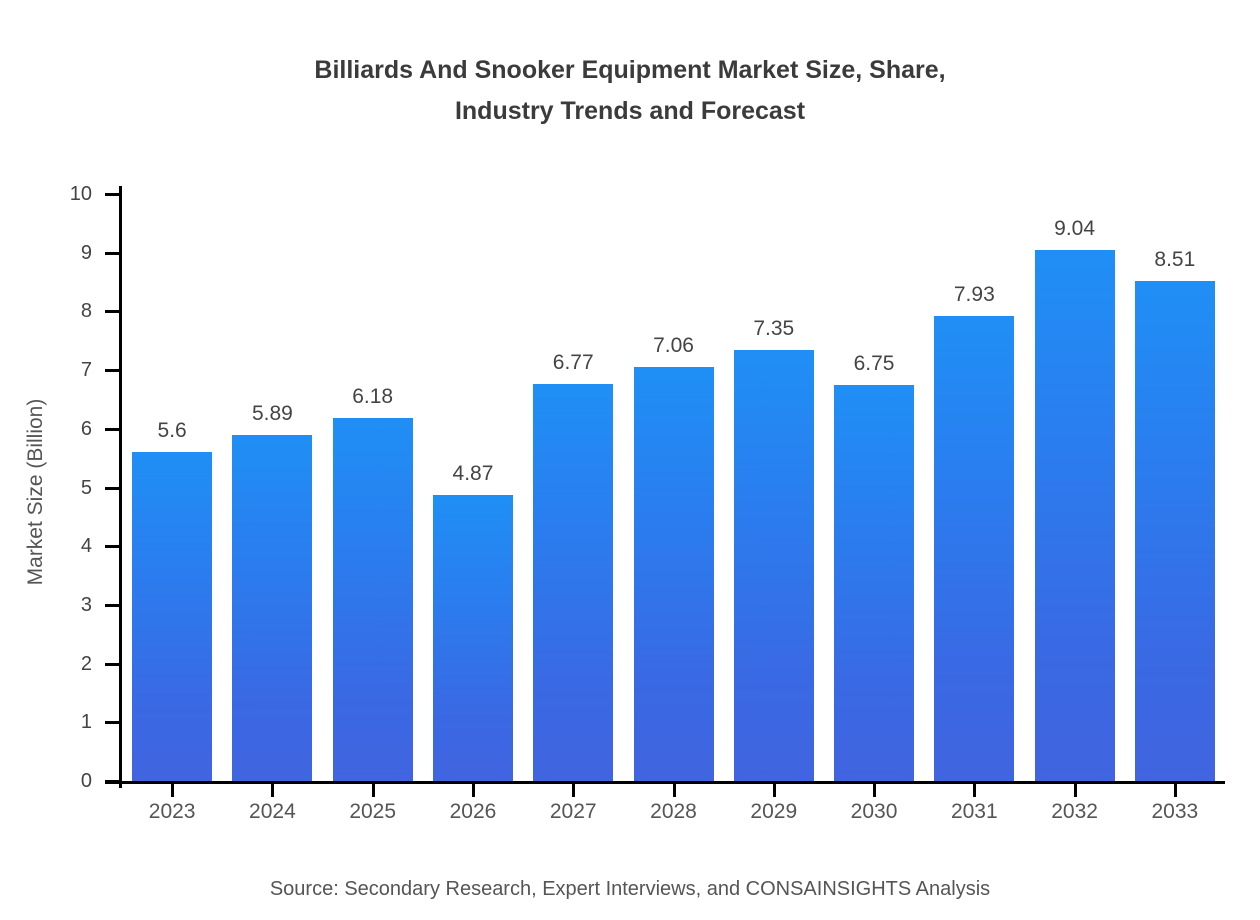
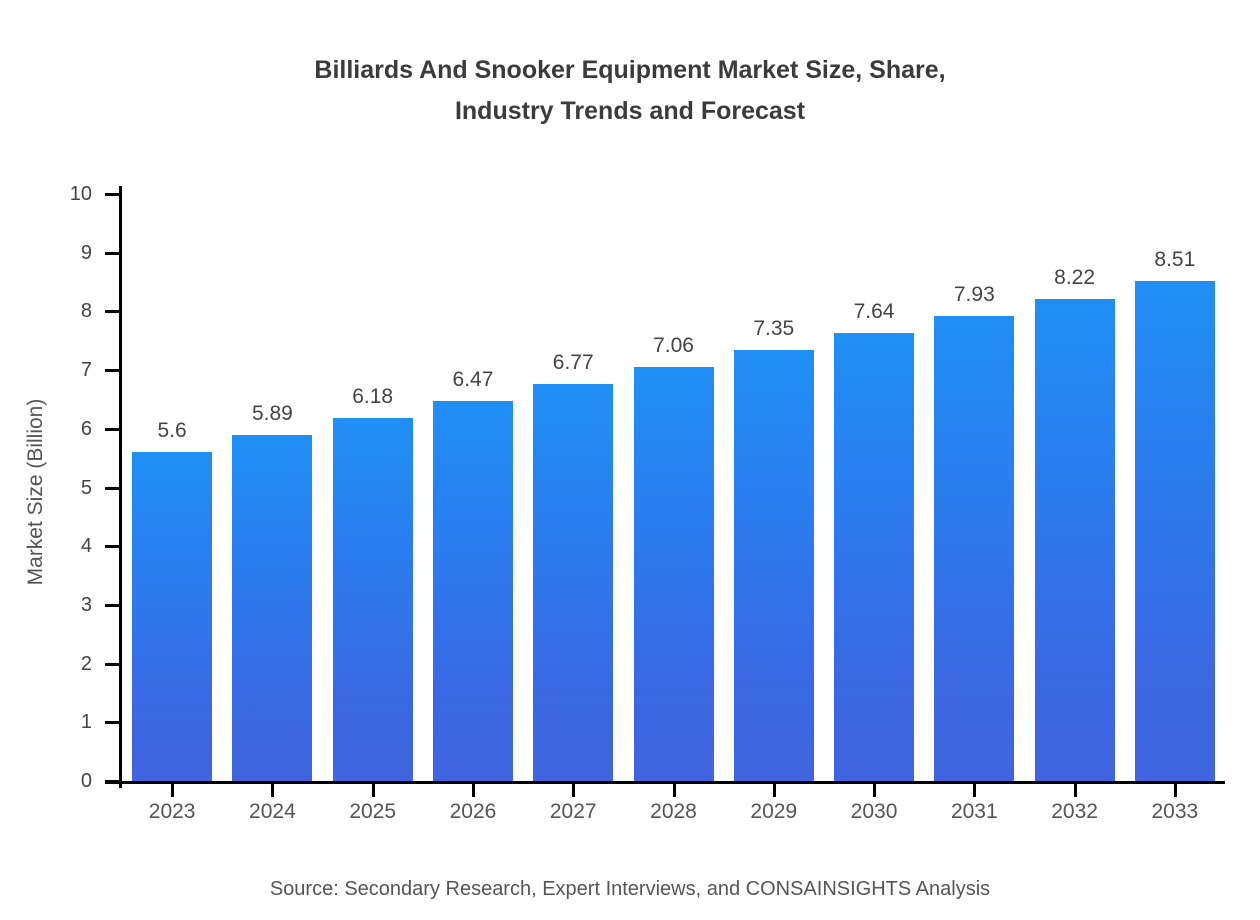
2026: 4.87 -> 6.47
2030: 6.75 -> 7.64
2032: 9.04 -> 8.22
